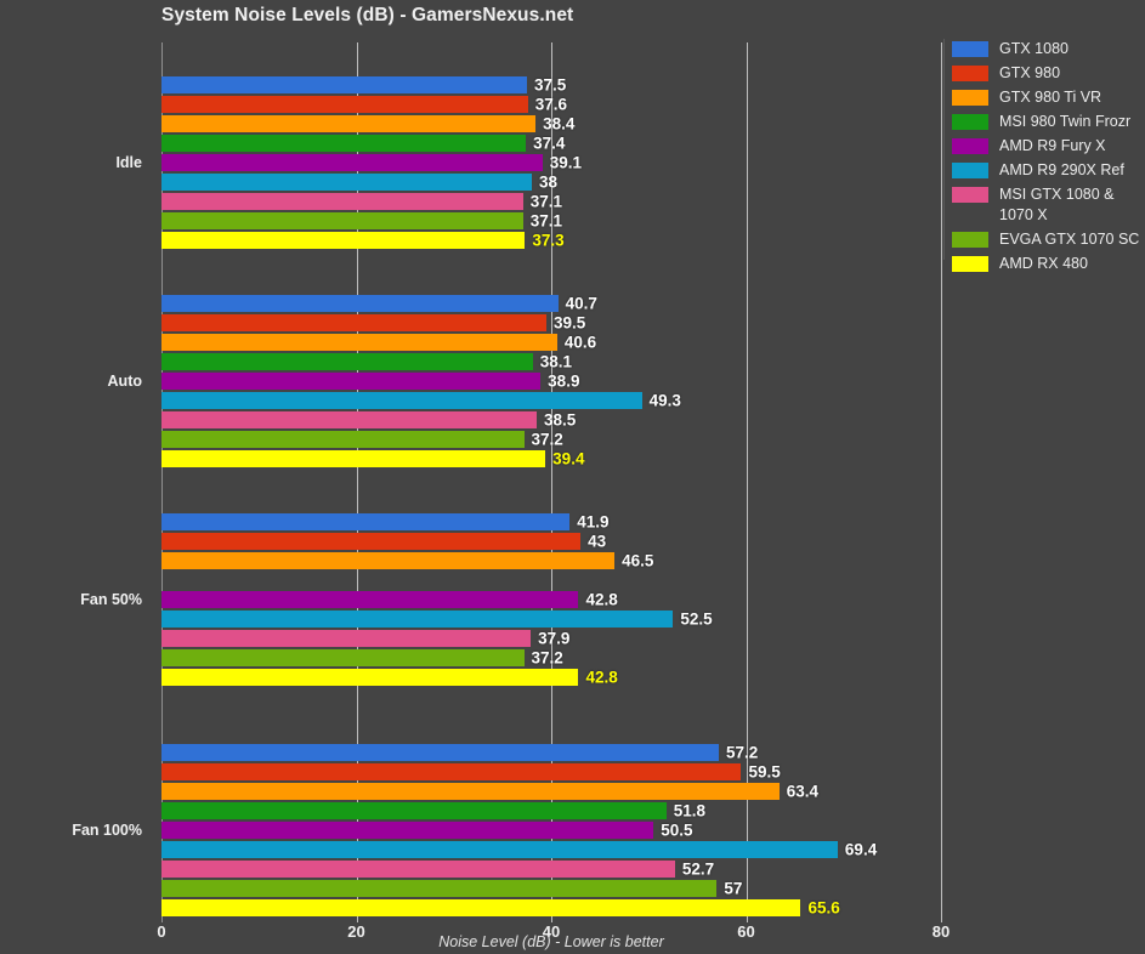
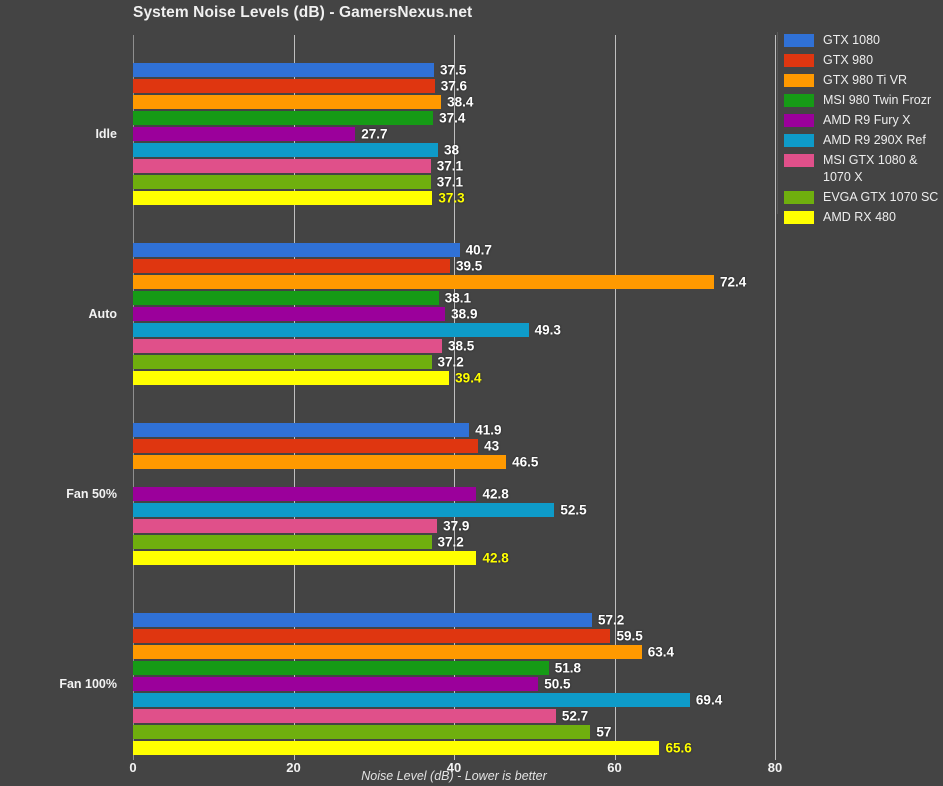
AMD R9 Fury X/Idle: 39.1 -> 27.7
GTX 980 Ti VR/Auto: 40.6 -> 72.4
